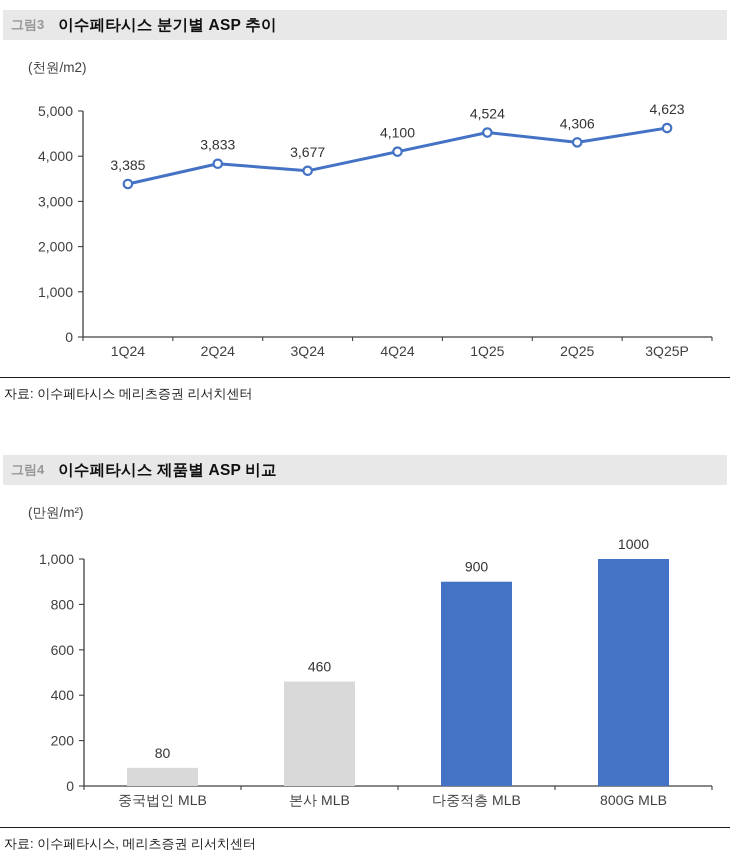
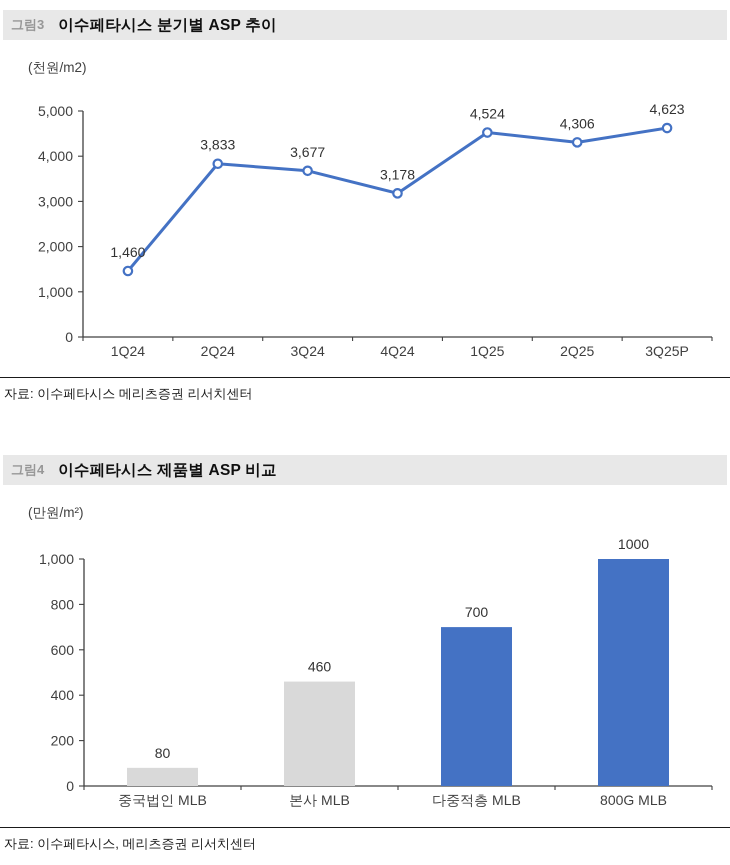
이수페타시스 분기별 ASP 추이/1Q24: 3,385 -> 1,460
이수페타시스 분기별 ASP 추이/4Q24: 4,100 -> 3,178
이수페타시스 제품별 ASP 비교/다중적층 MLB: 900 -> 700
